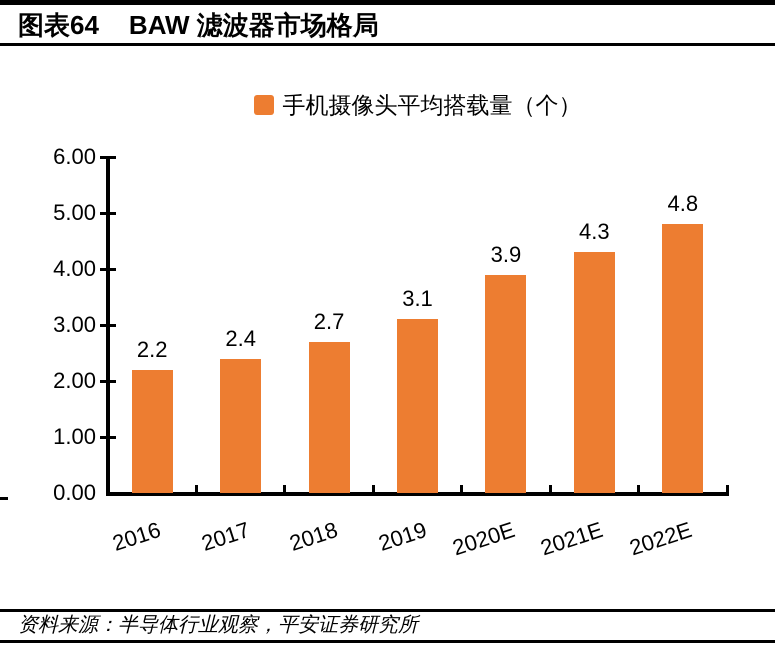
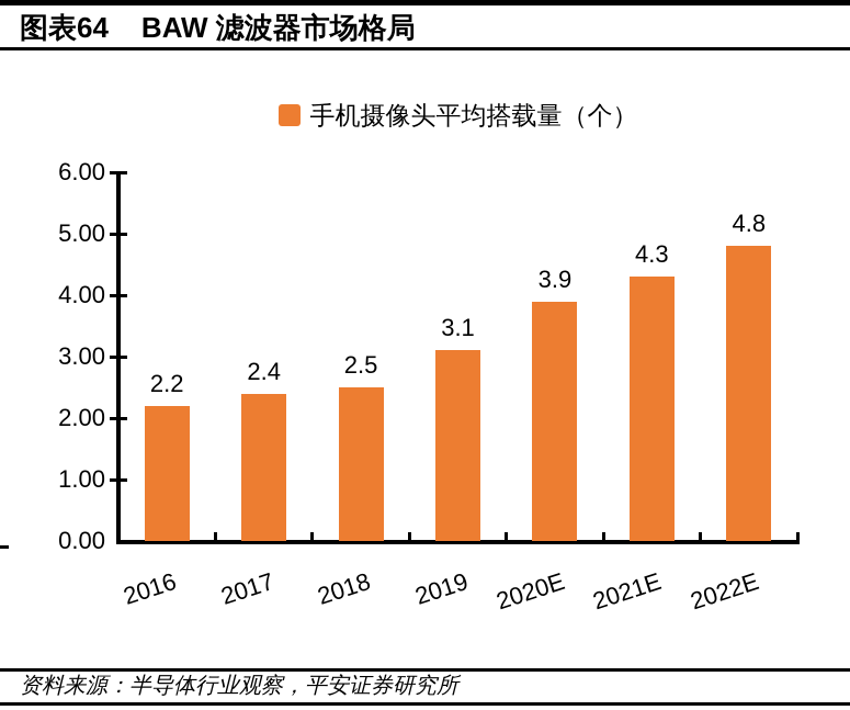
2018: 2.7 -> 2.5
